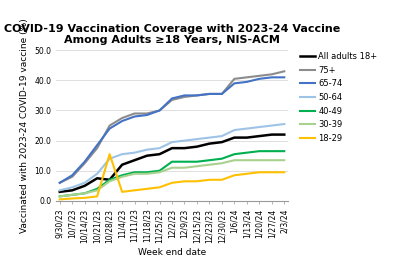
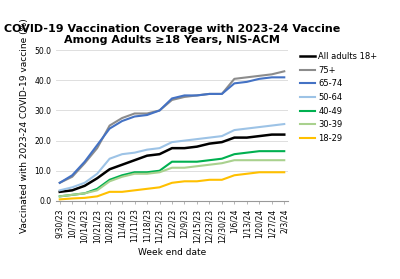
All adults 18+/10/28/23: 7.0 -> 10.5
18-29/10/28/23: 15.5 -> 3.0
